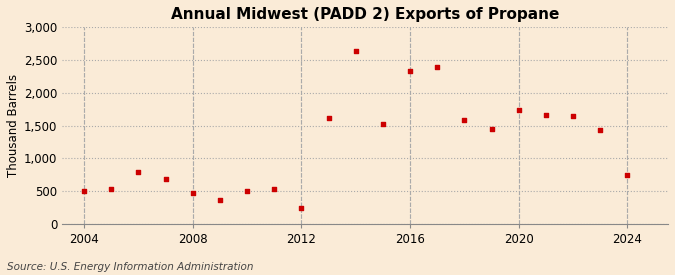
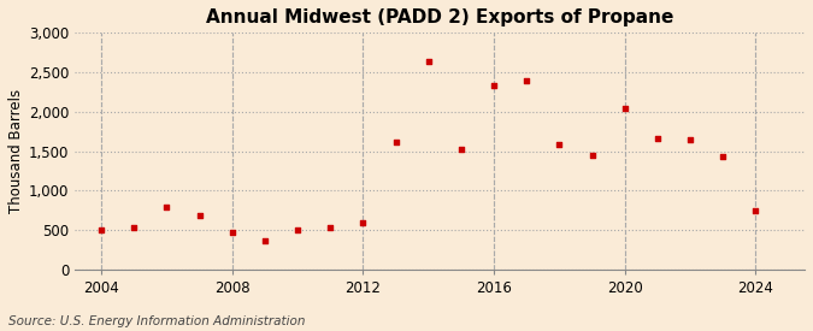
2012: 240 -> 590
2020: 1,740 -> 2,040
